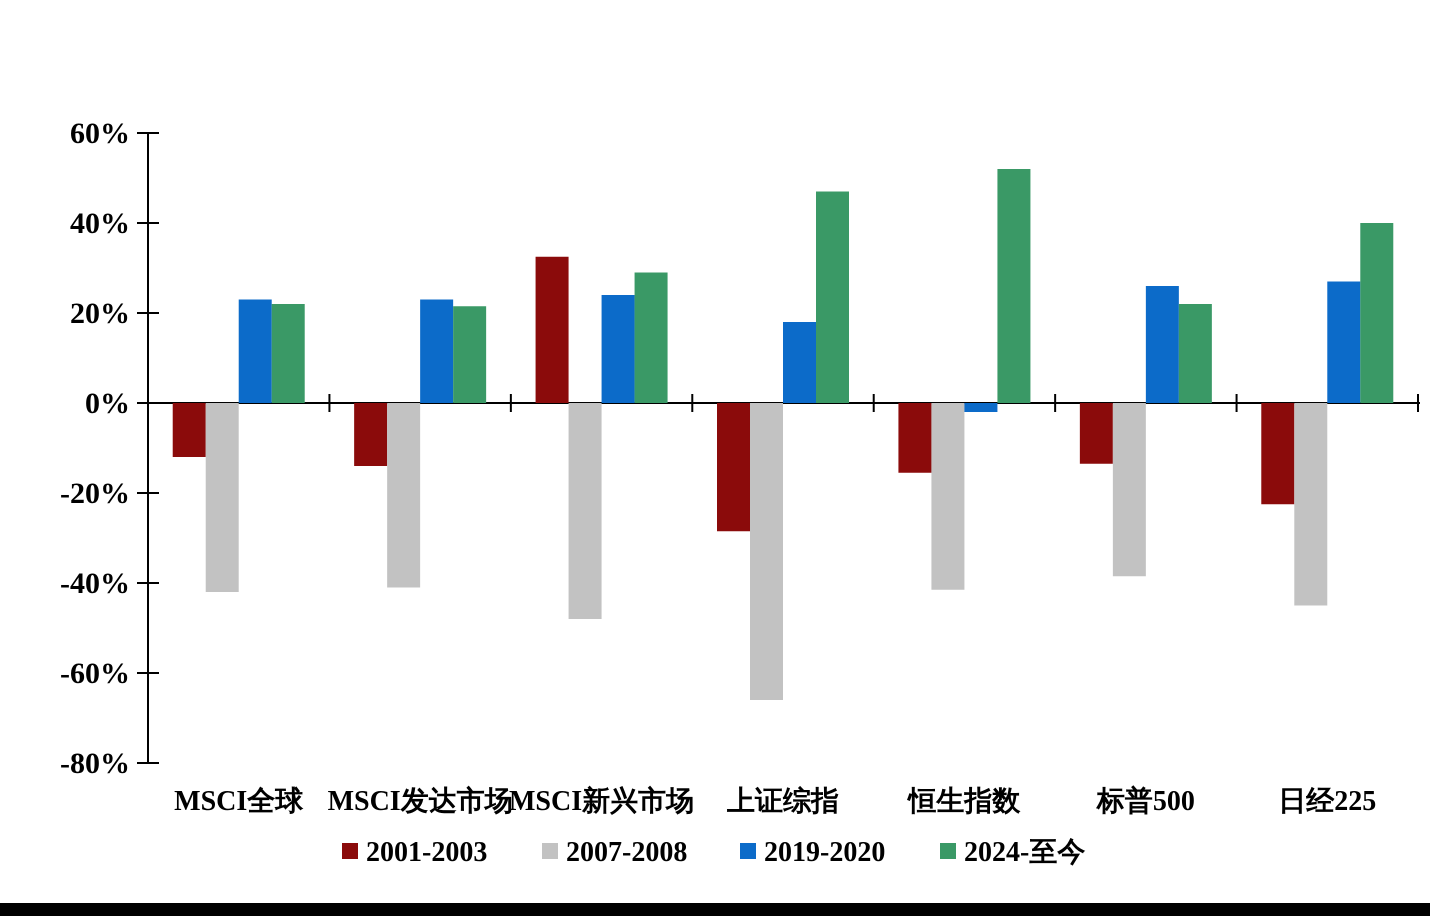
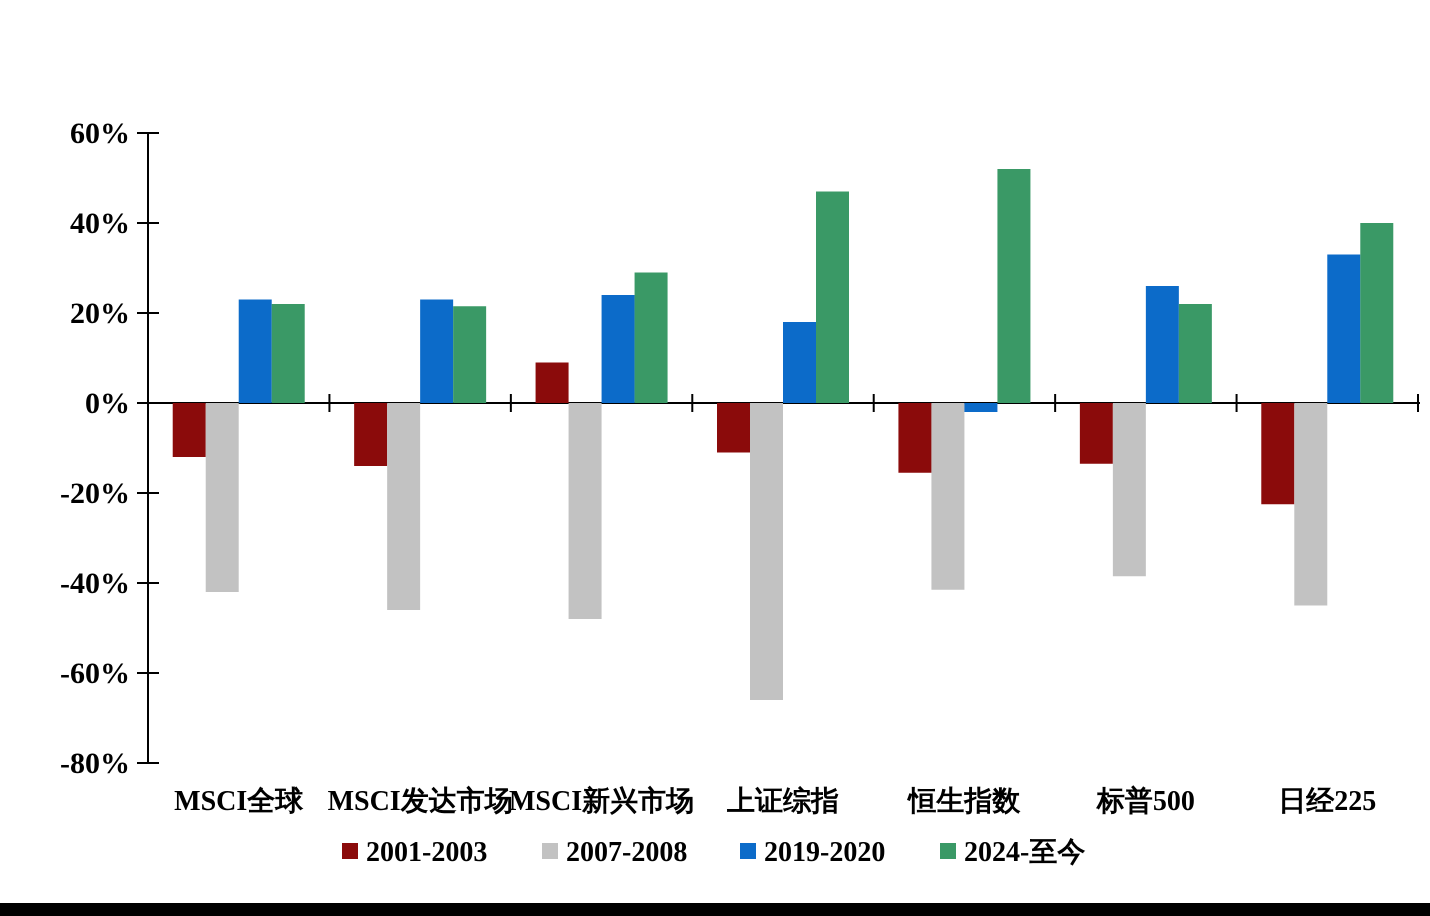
2007-2008/MSCI发达市场: -41% -> -46%
2001-2003/MSCI新兴市场: 32% -> 9%
2001-2003/上证综指: -28% -> -11%
2019-2020/日经225: 27% -> 33%
